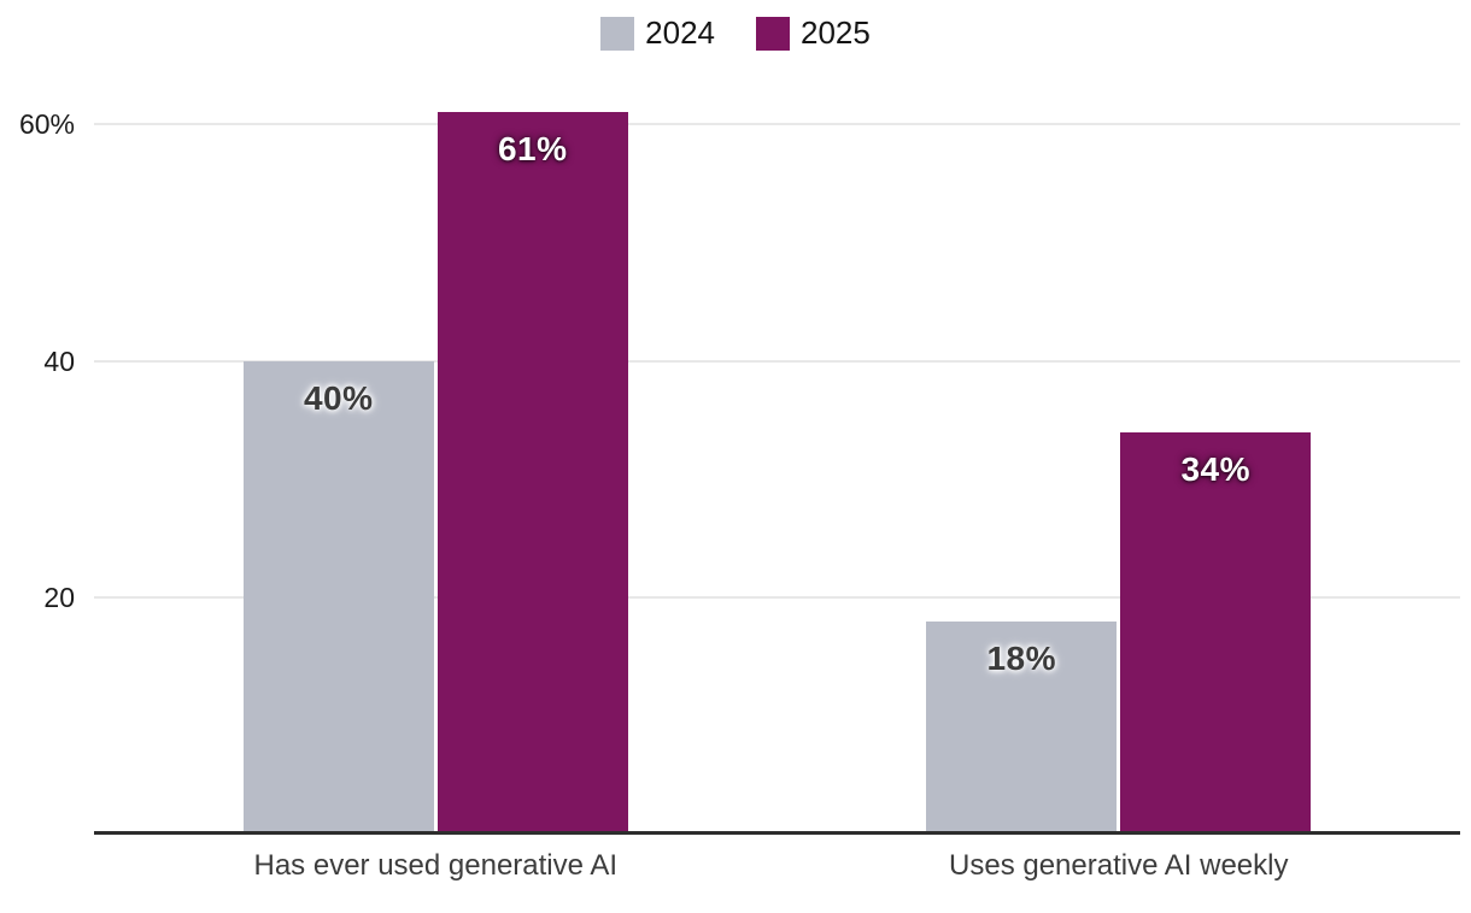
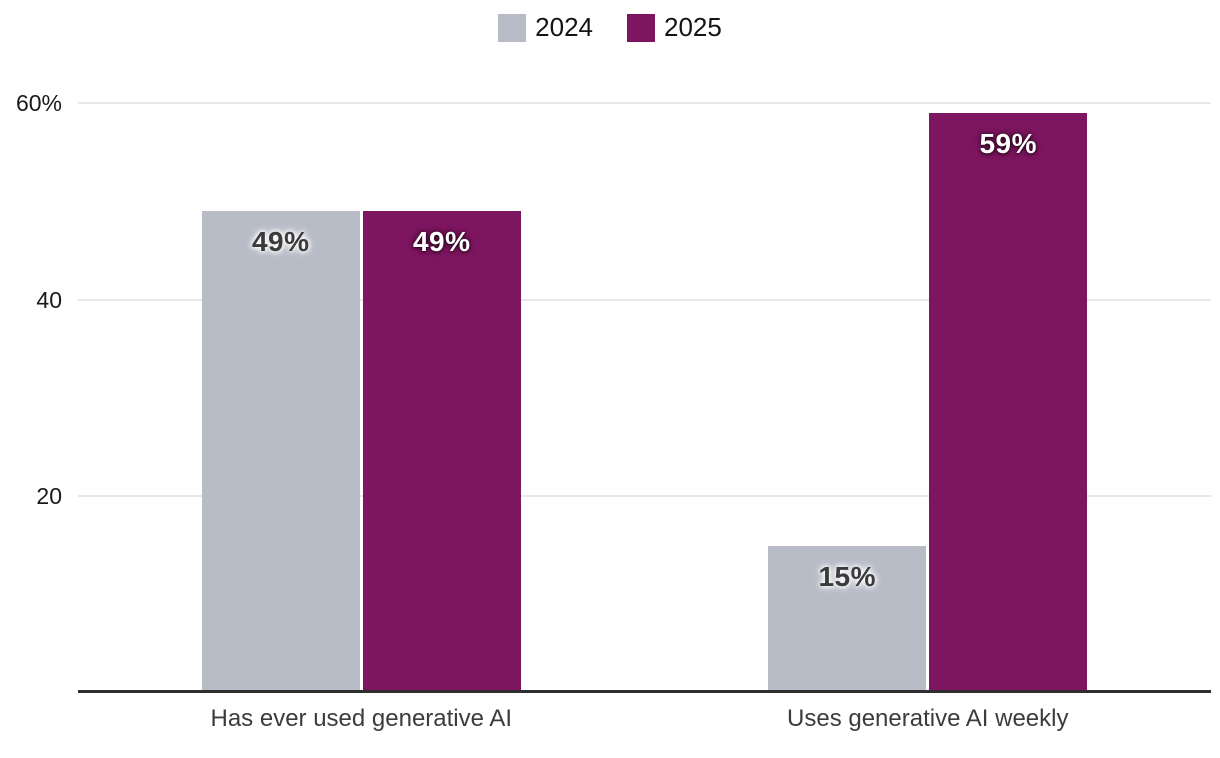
2024/Has ever used generative AI: 40% -> 49%
2025/Has ever used generative AI: 61% -> 49%
2024/Uses generative AI weekly: 18% -> 15%
2025/Uses generative AI weekly: 34% -> 59%
